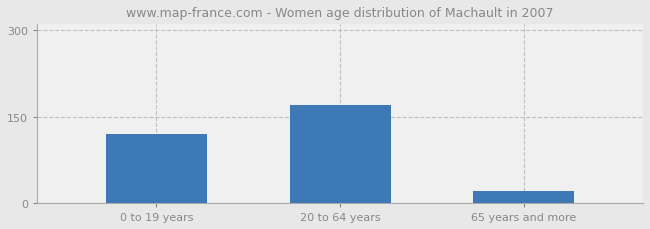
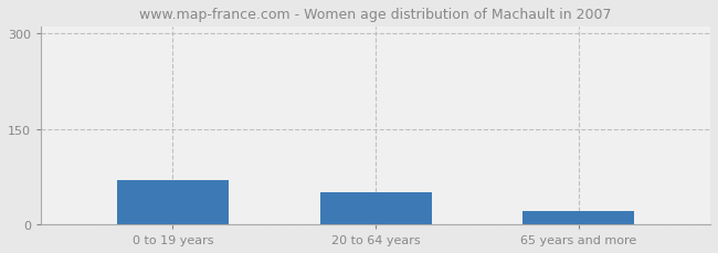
0 to 19 years: 120 -> 70
20 to 64 years: 170 -> 50
